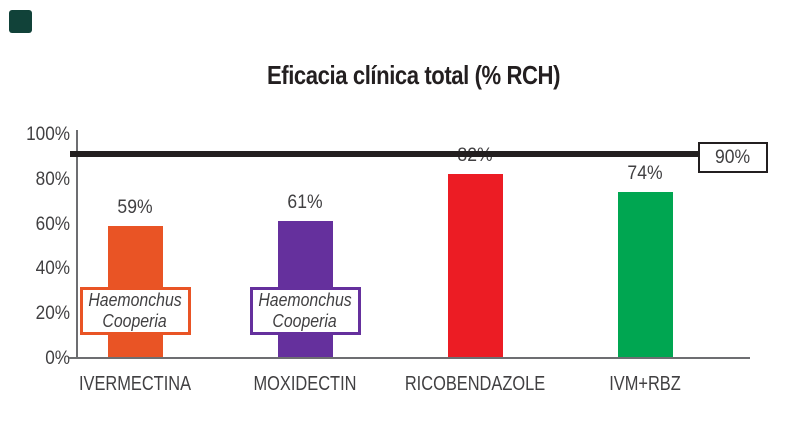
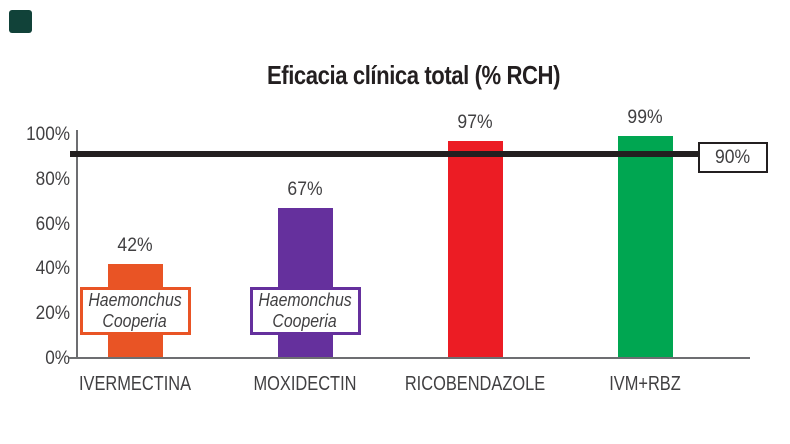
IVERMECTINA: 59% -> 42%
MOXIDECTIN: 61% -> 67%
RICOBENDAZOLE: 82% -> 97%
IVM+RBZ: 74% -> 99%
